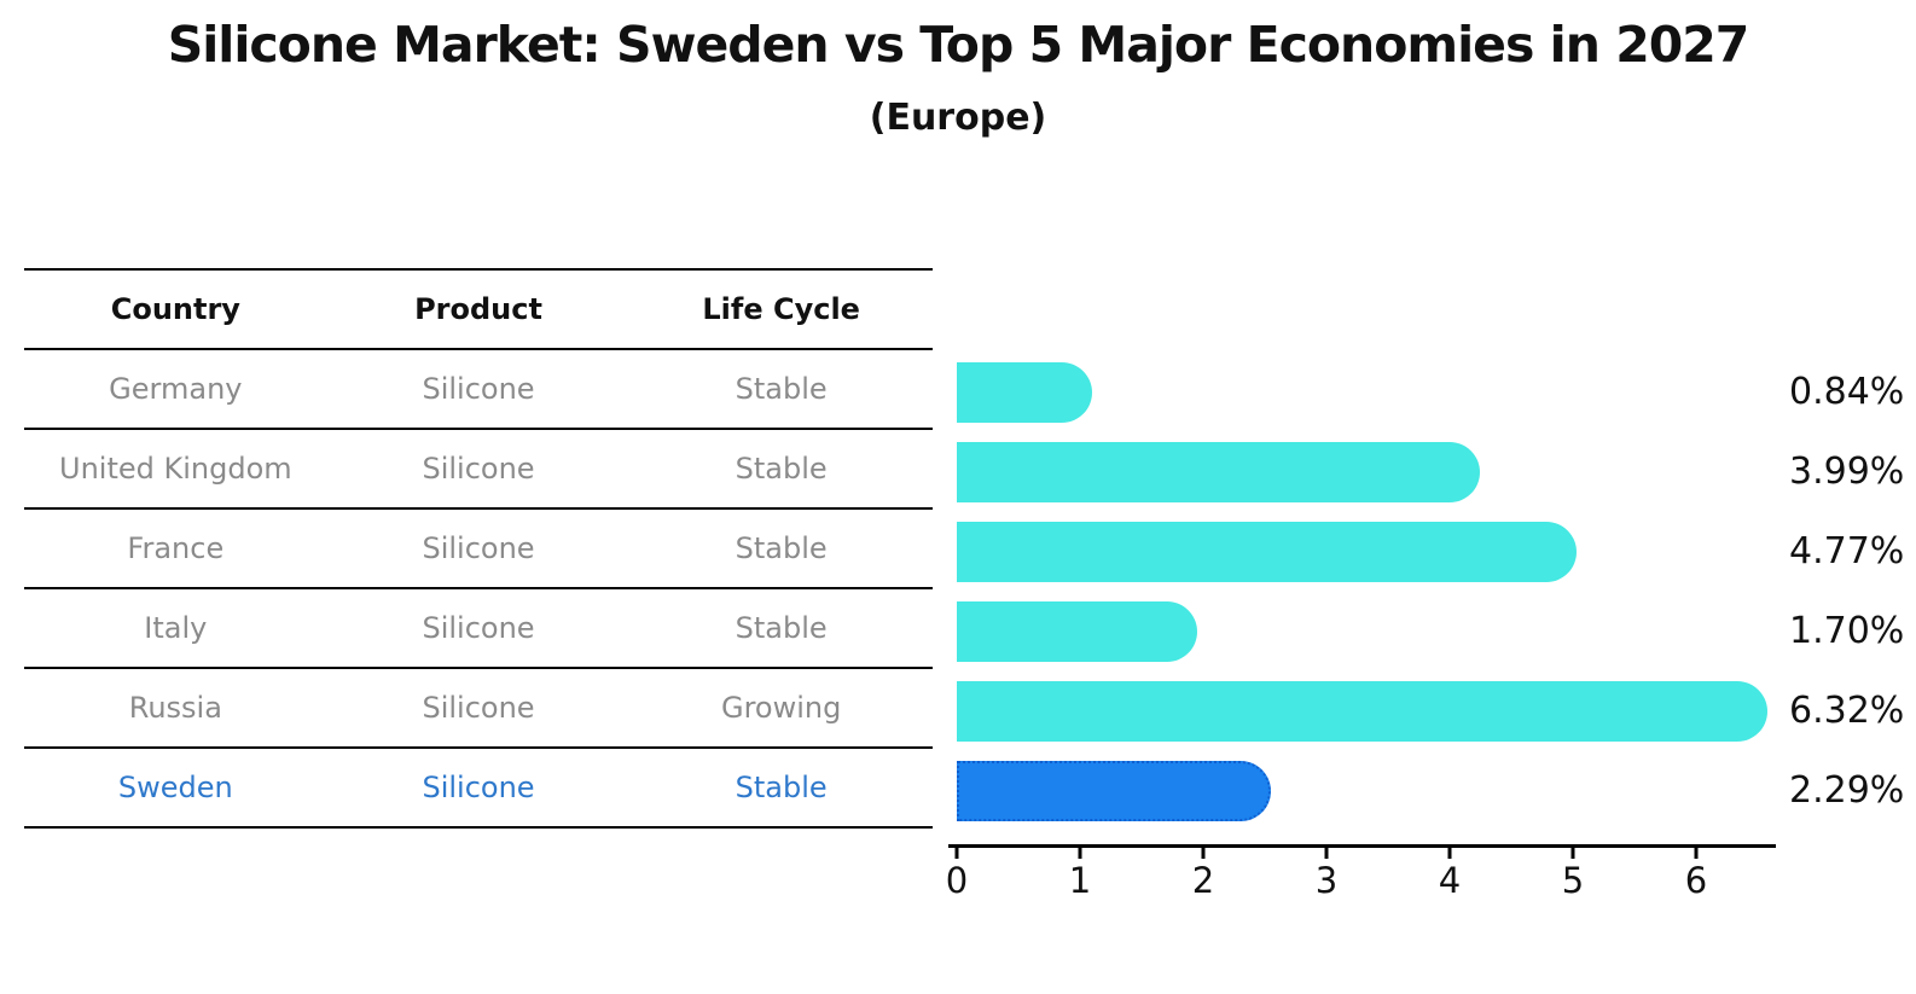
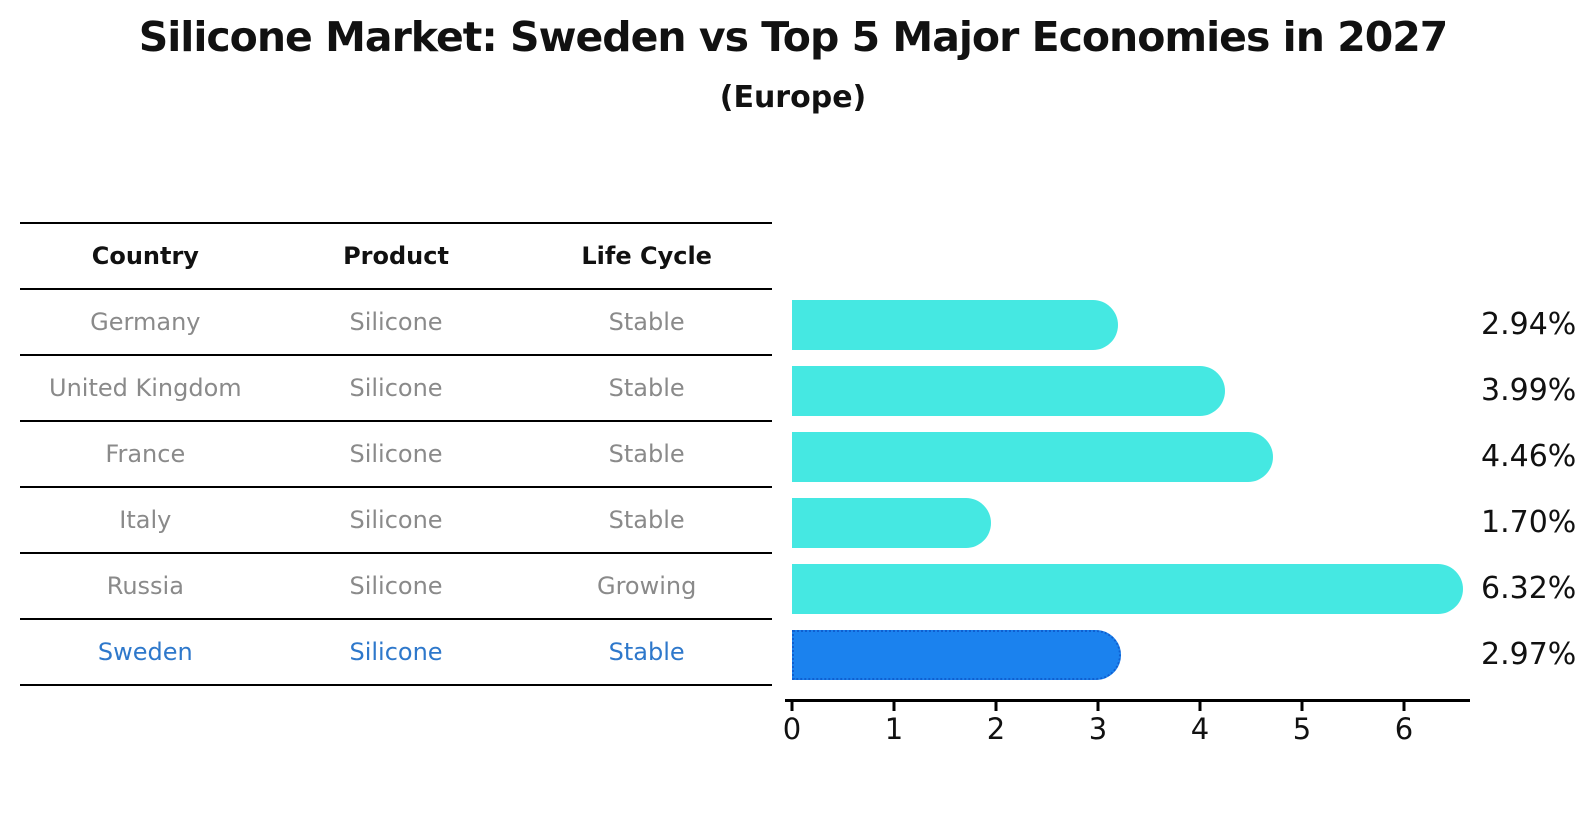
Germany: 0.84% -> 2.94%
France: 4.77% -> 4.46%
Sweden: 2.29% -> 2.97%
